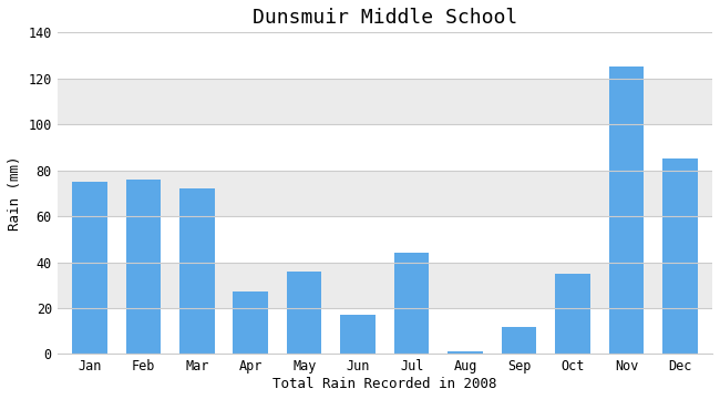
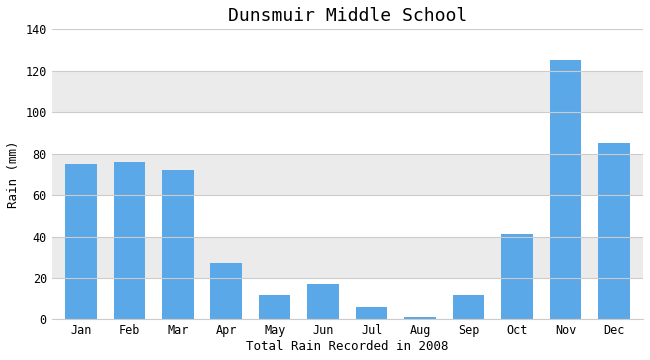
May: 36 -> 12
Jul: 44 -> 6
Oct: 35 -> 41
